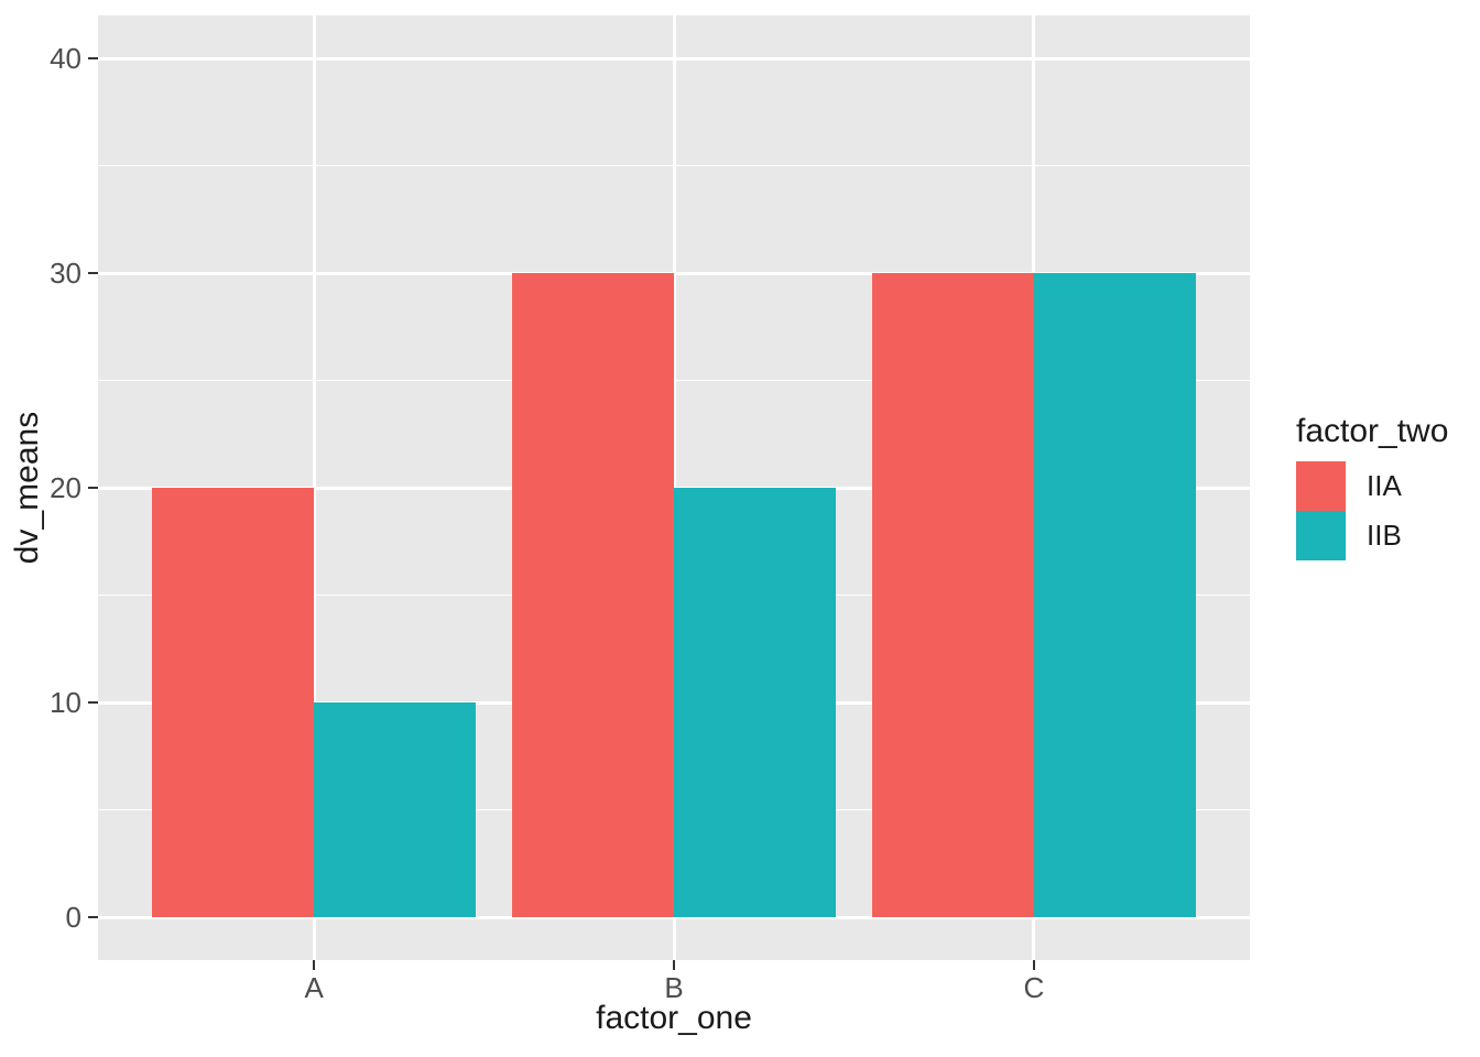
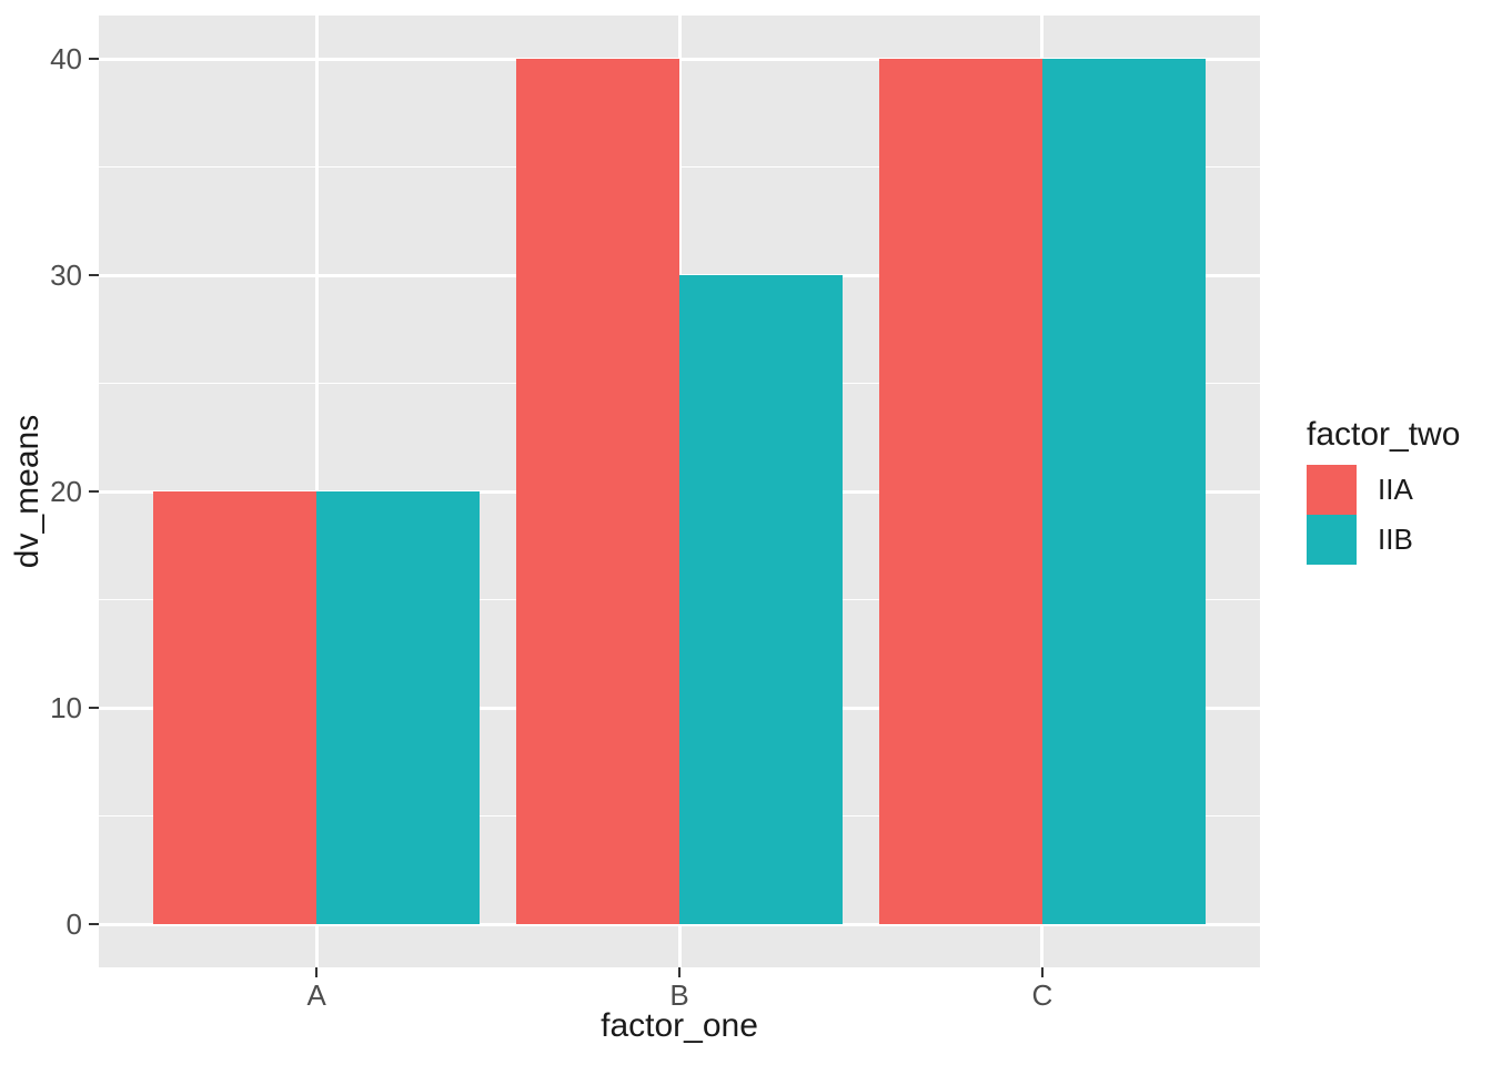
IIB/A: 10 -> 20
IIA/B: 30 -> 40
IIB/B: 20 -> 30
IIA/C: 30 -> 40
IIB/C: 30 -> 40
